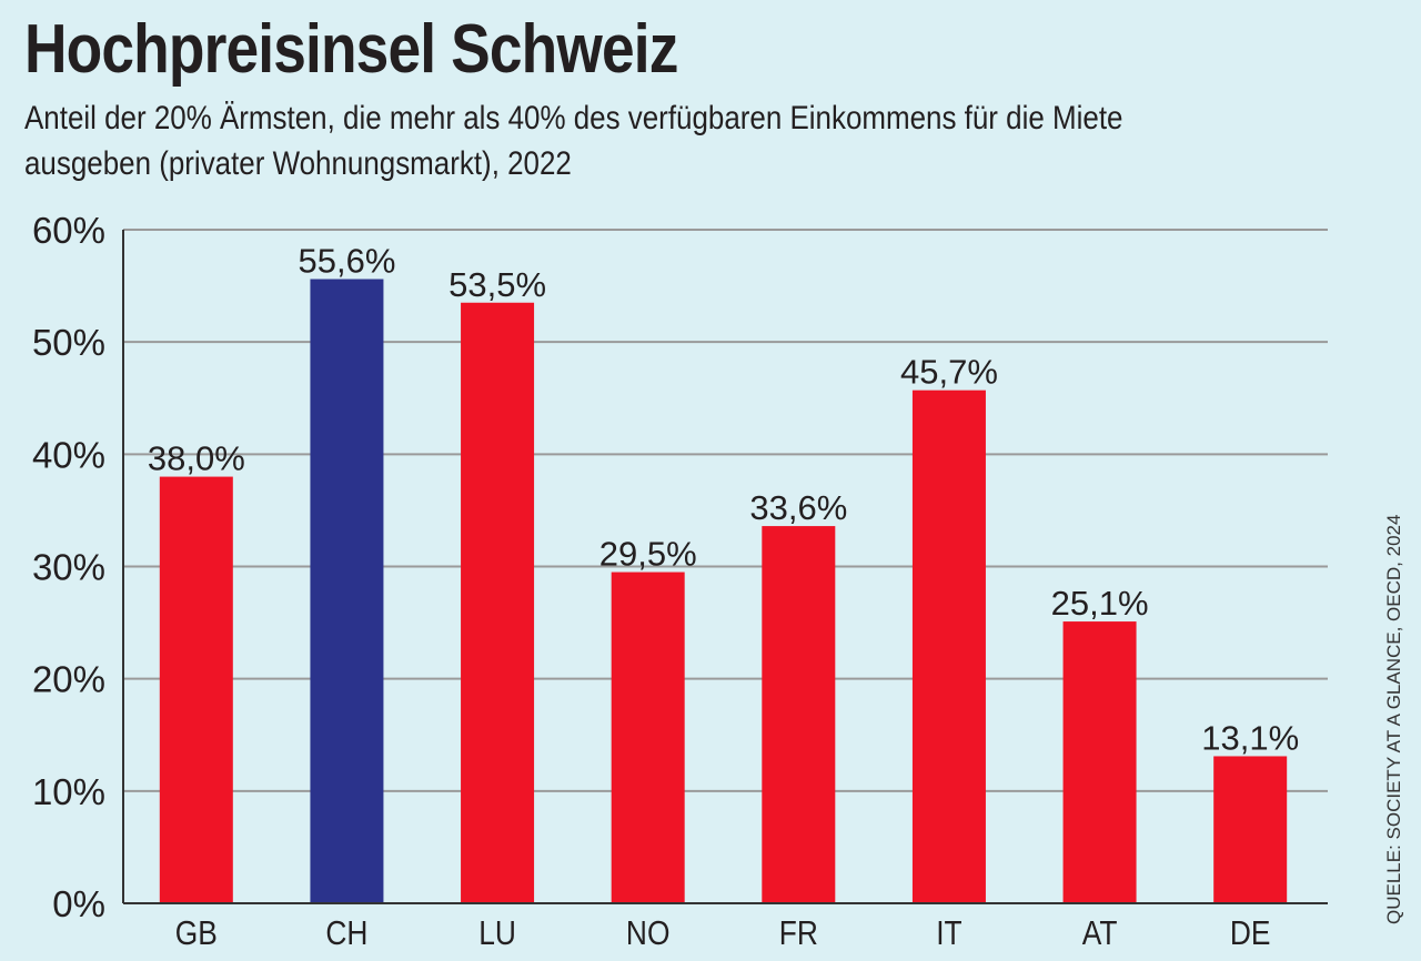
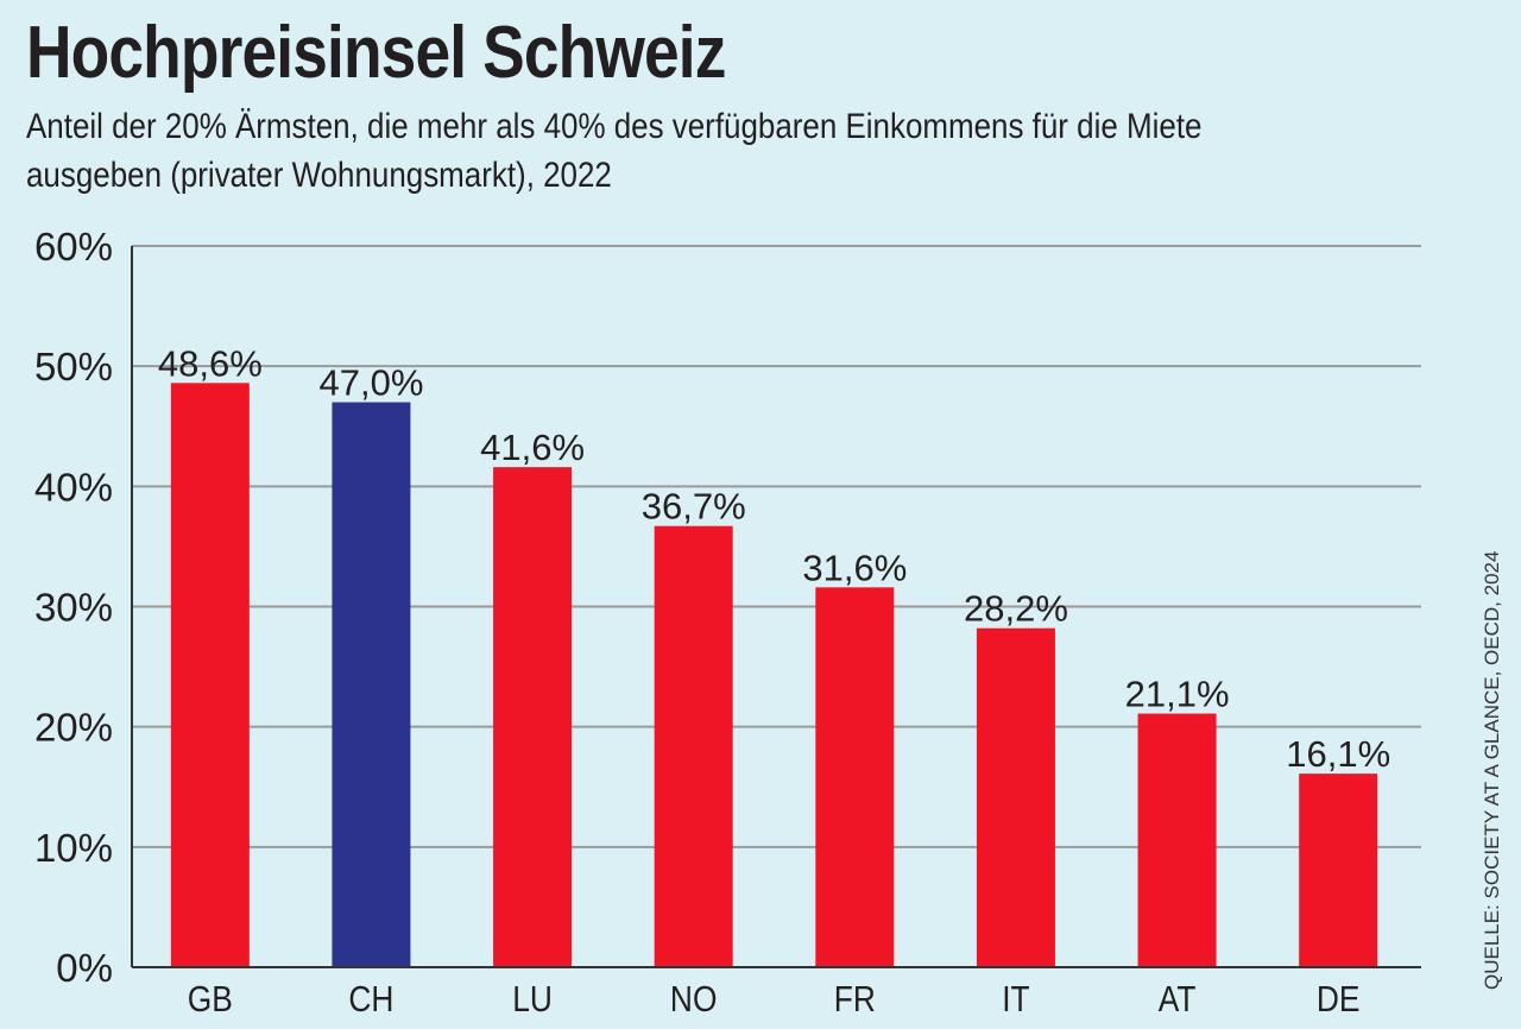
GB: 38,0% -> 48,6%
CH: 55,6% -> 47,0%
LU: 53,5% -> 41,6%
NO: 29,5% -> 36,7%
FR: 33,6% -> 31,6%
IT: 45,7% -> 28,2%
AT: 25,1% -> 21,1%
DE: 13,1% -> 16,1%
